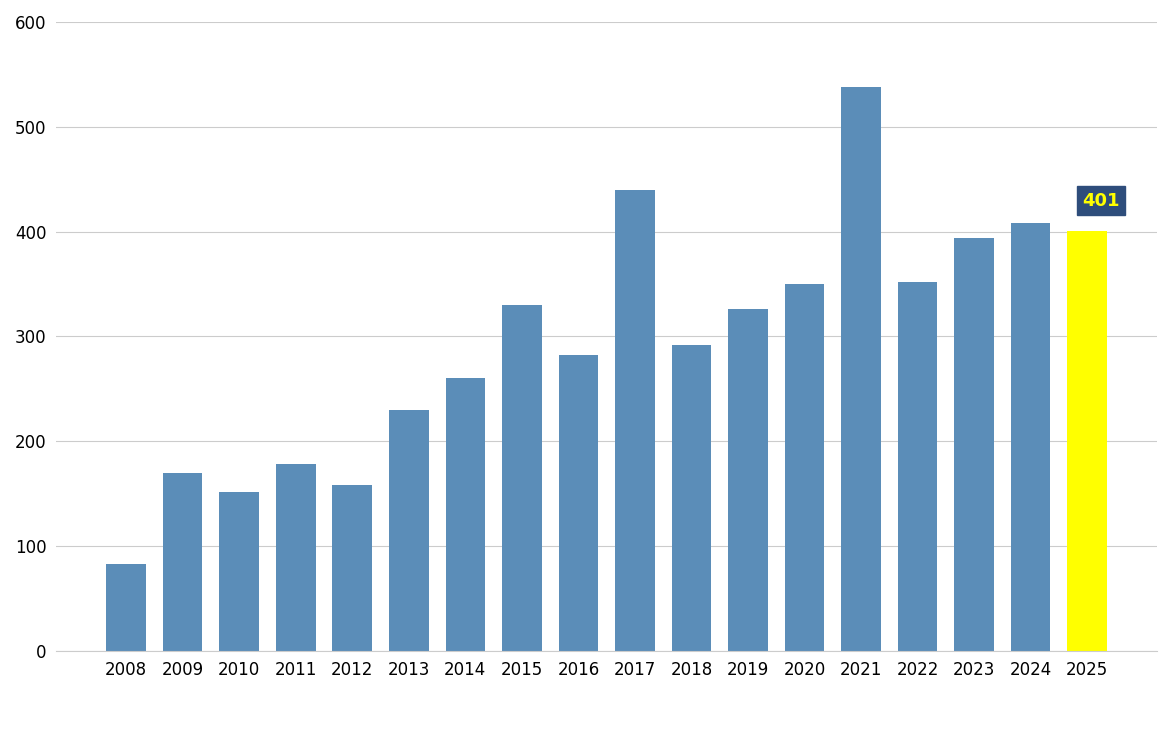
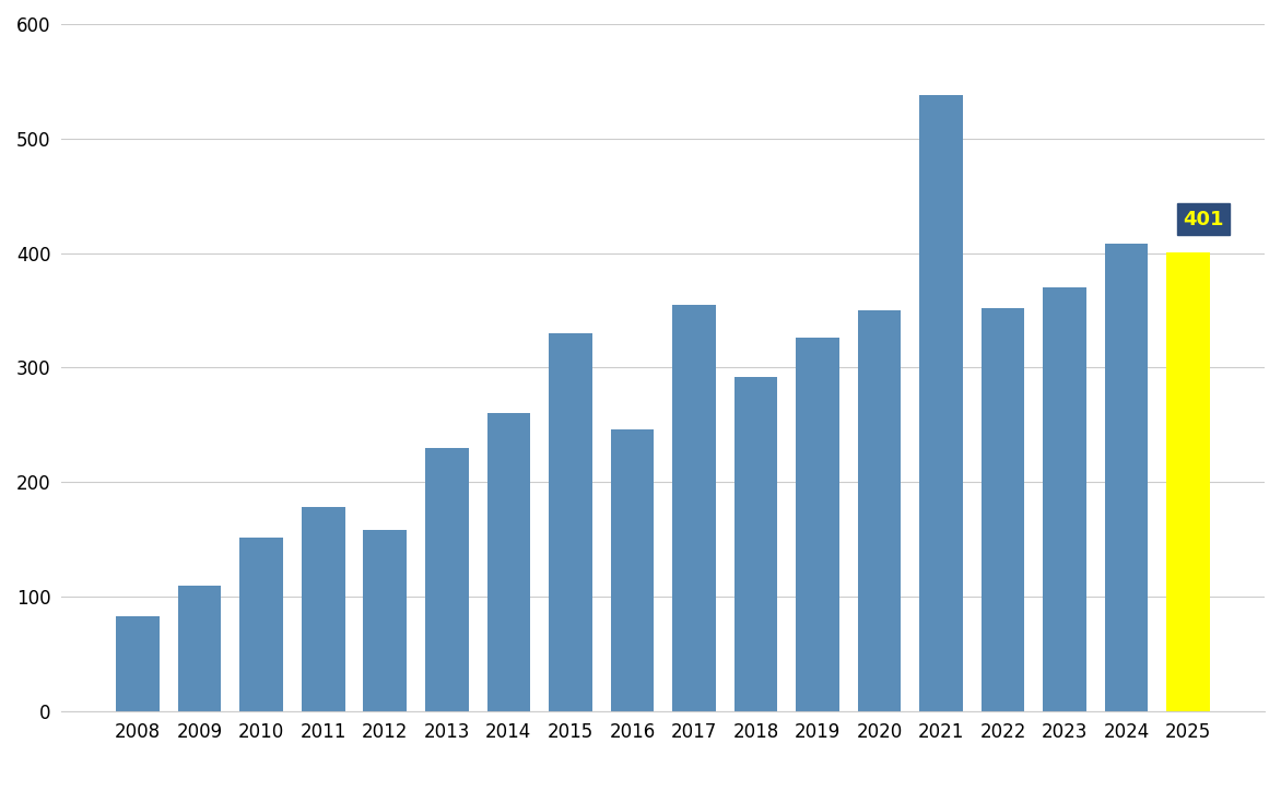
2009: 170 -> 110
2016: 282 -> 246
2017: 440 -> 355
2023: 394 -> 370
